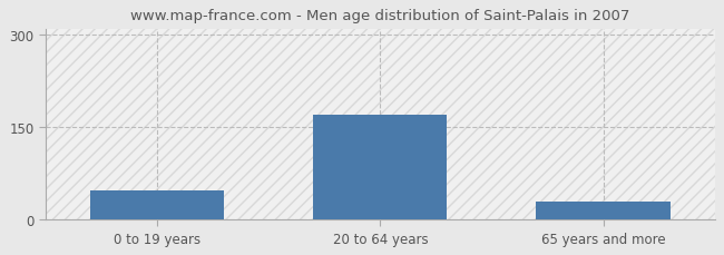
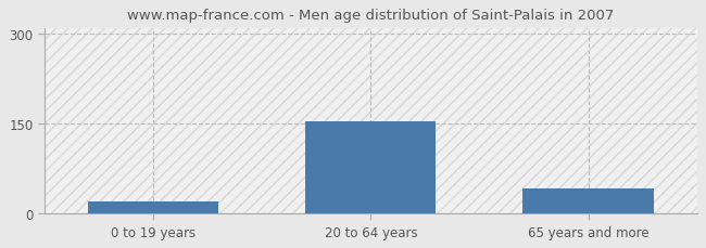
0 to 19 years: 47 -> 20
20 to 64 years: 170 -> 154
65 years and more: 30 -> 42
